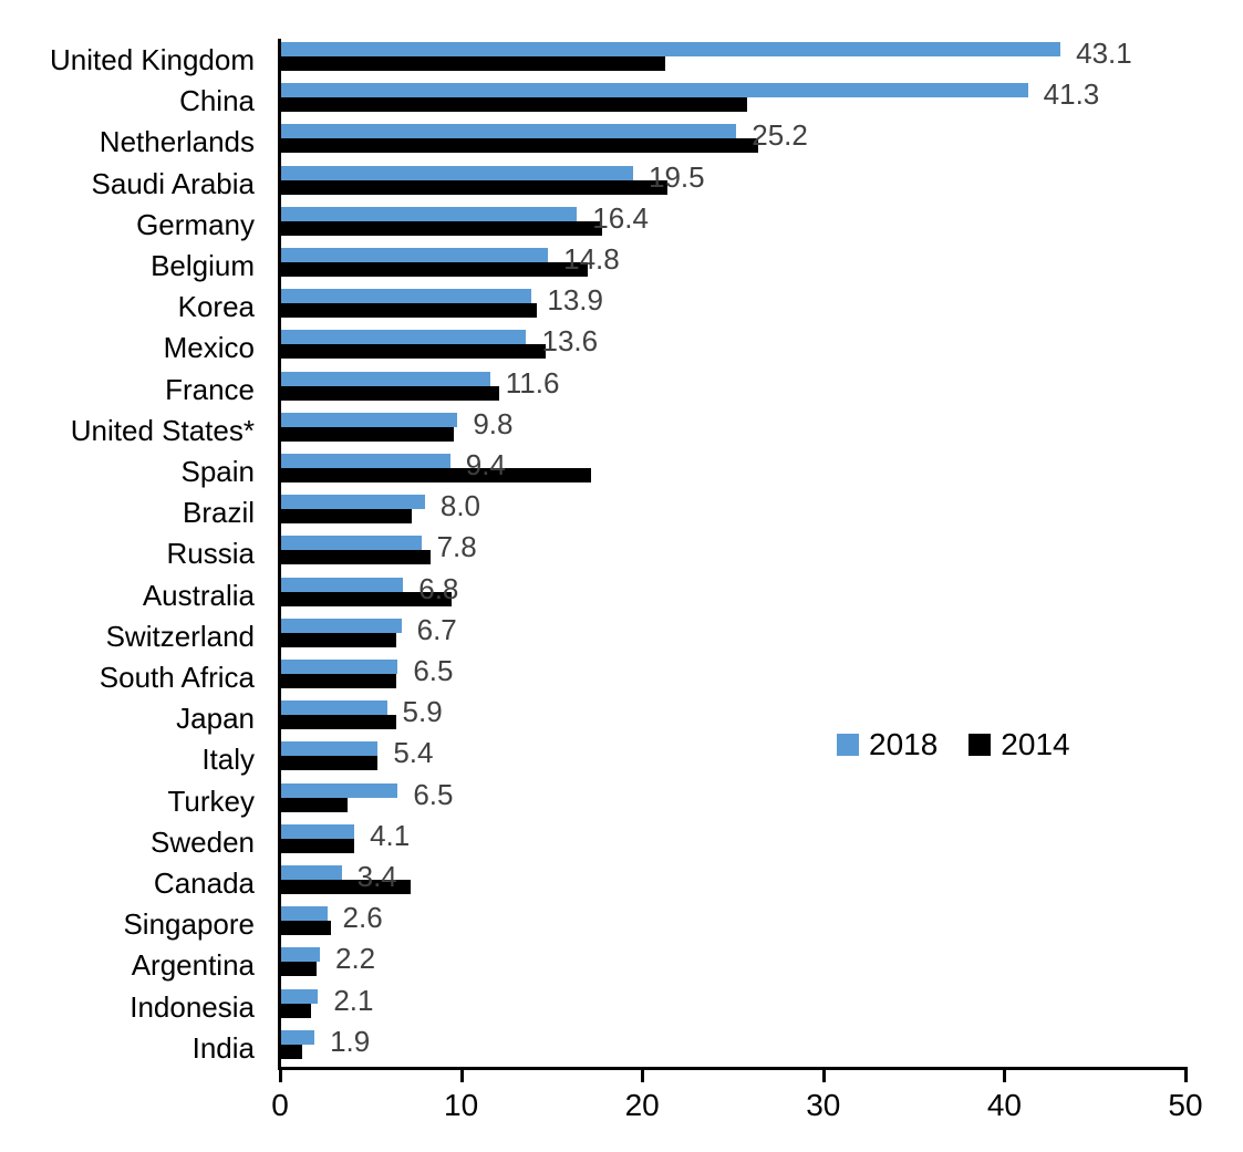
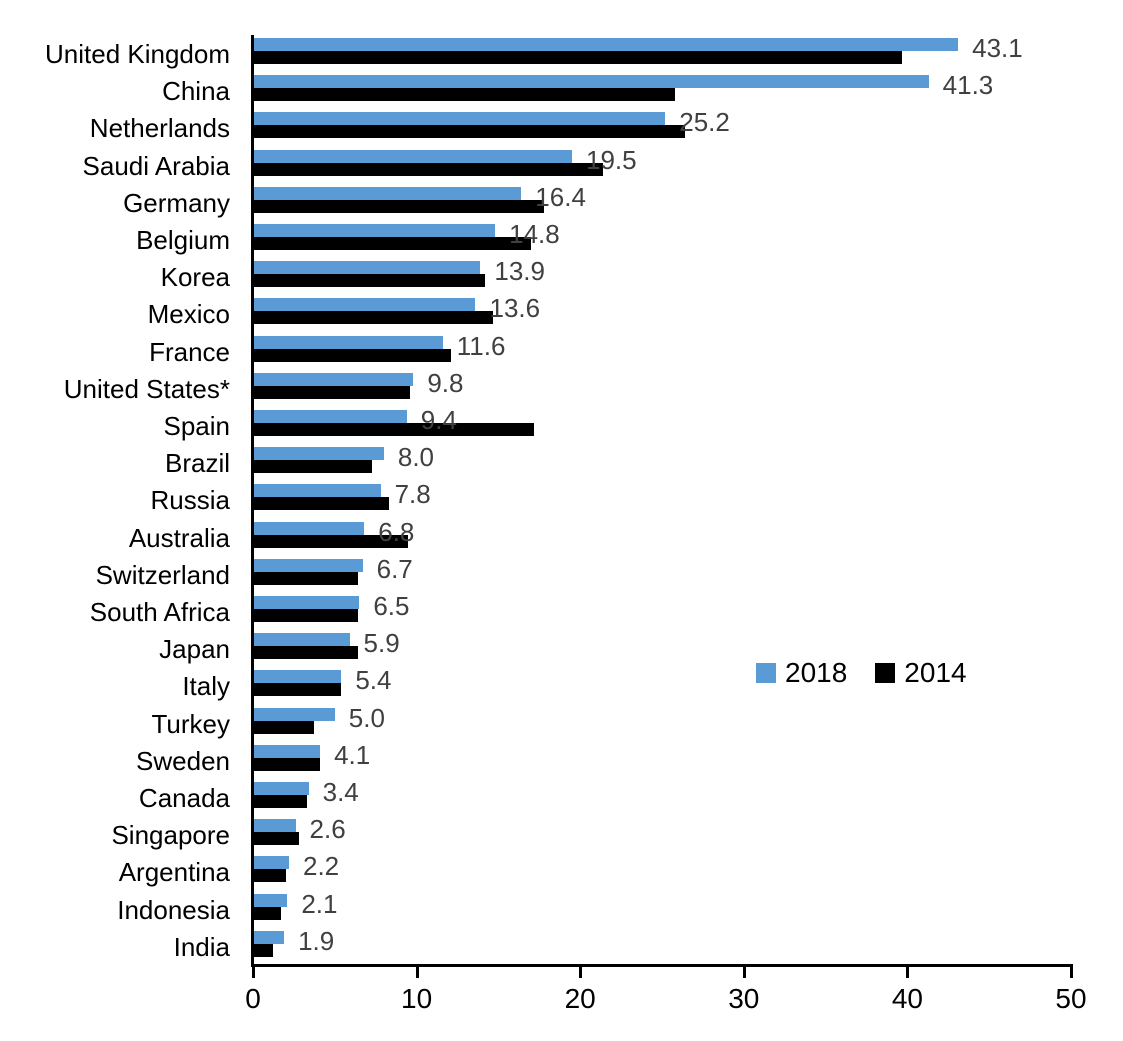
2014/United Kingdom: 21.3 -> 39.7
2018/Turkey: 6.5 -> 5.0
2014/Canada: 7.2 -> 3.3
